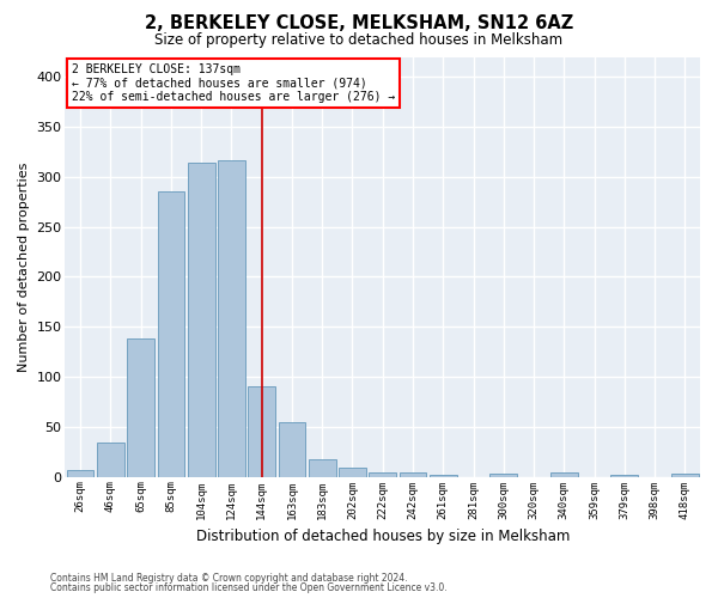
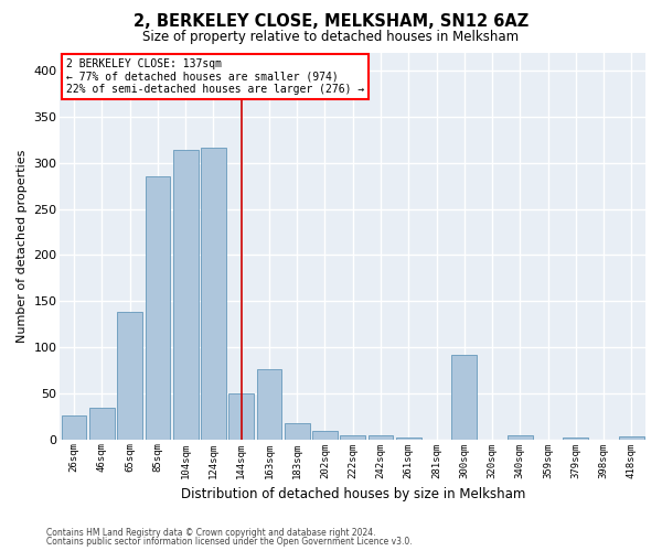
26sqm: 7 -> 26
144sqm: 90 -> 50
163sqm: 55 -> 76
300sqm: 3 -> 92
